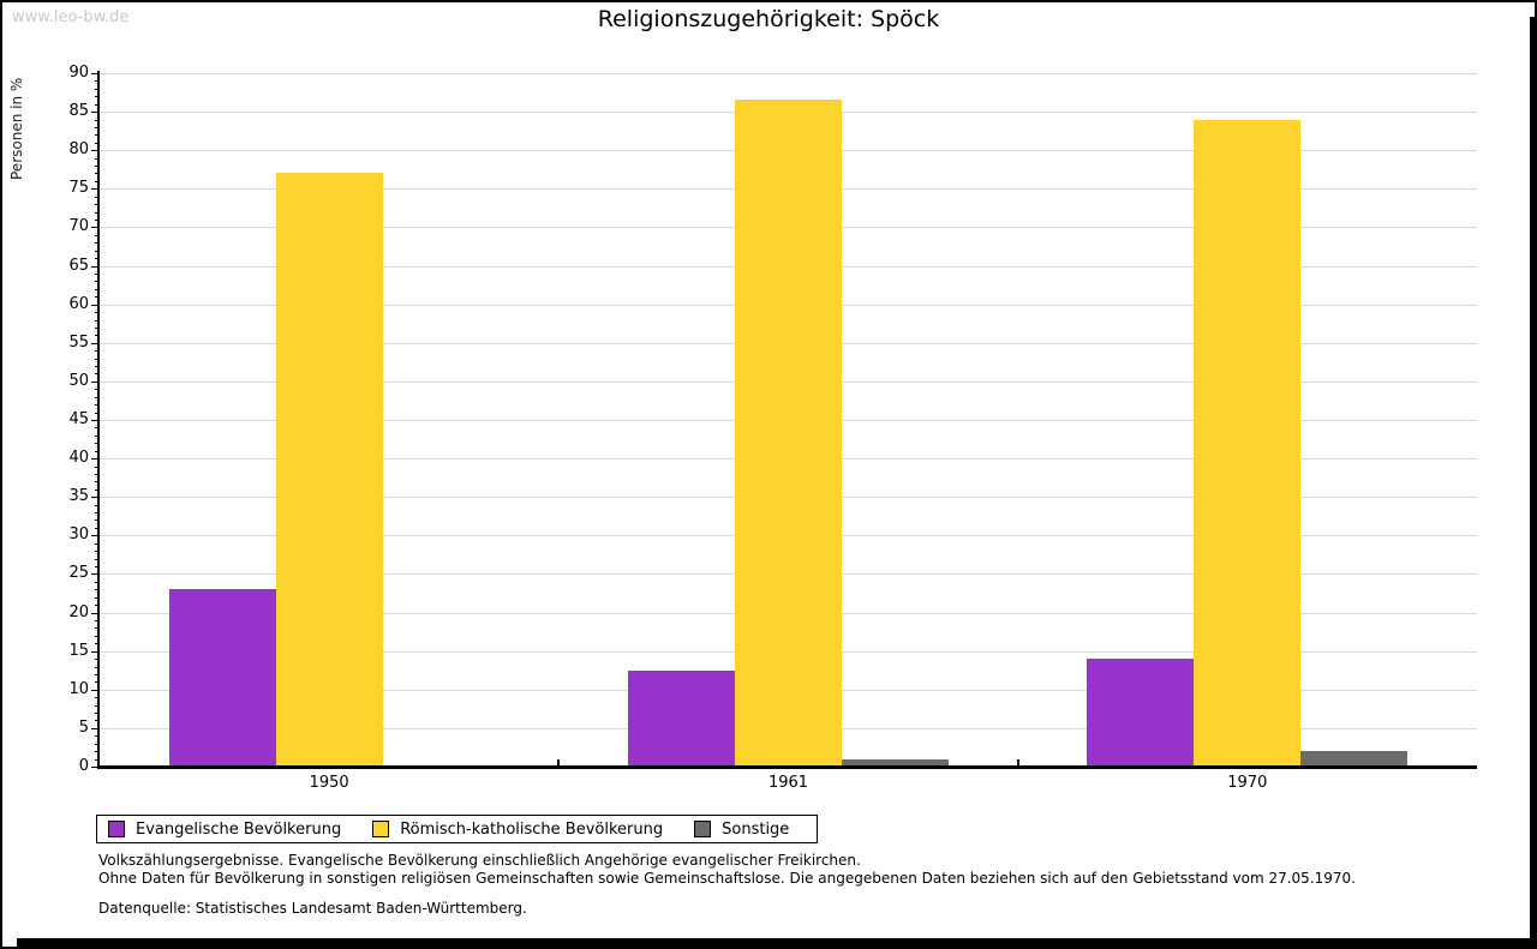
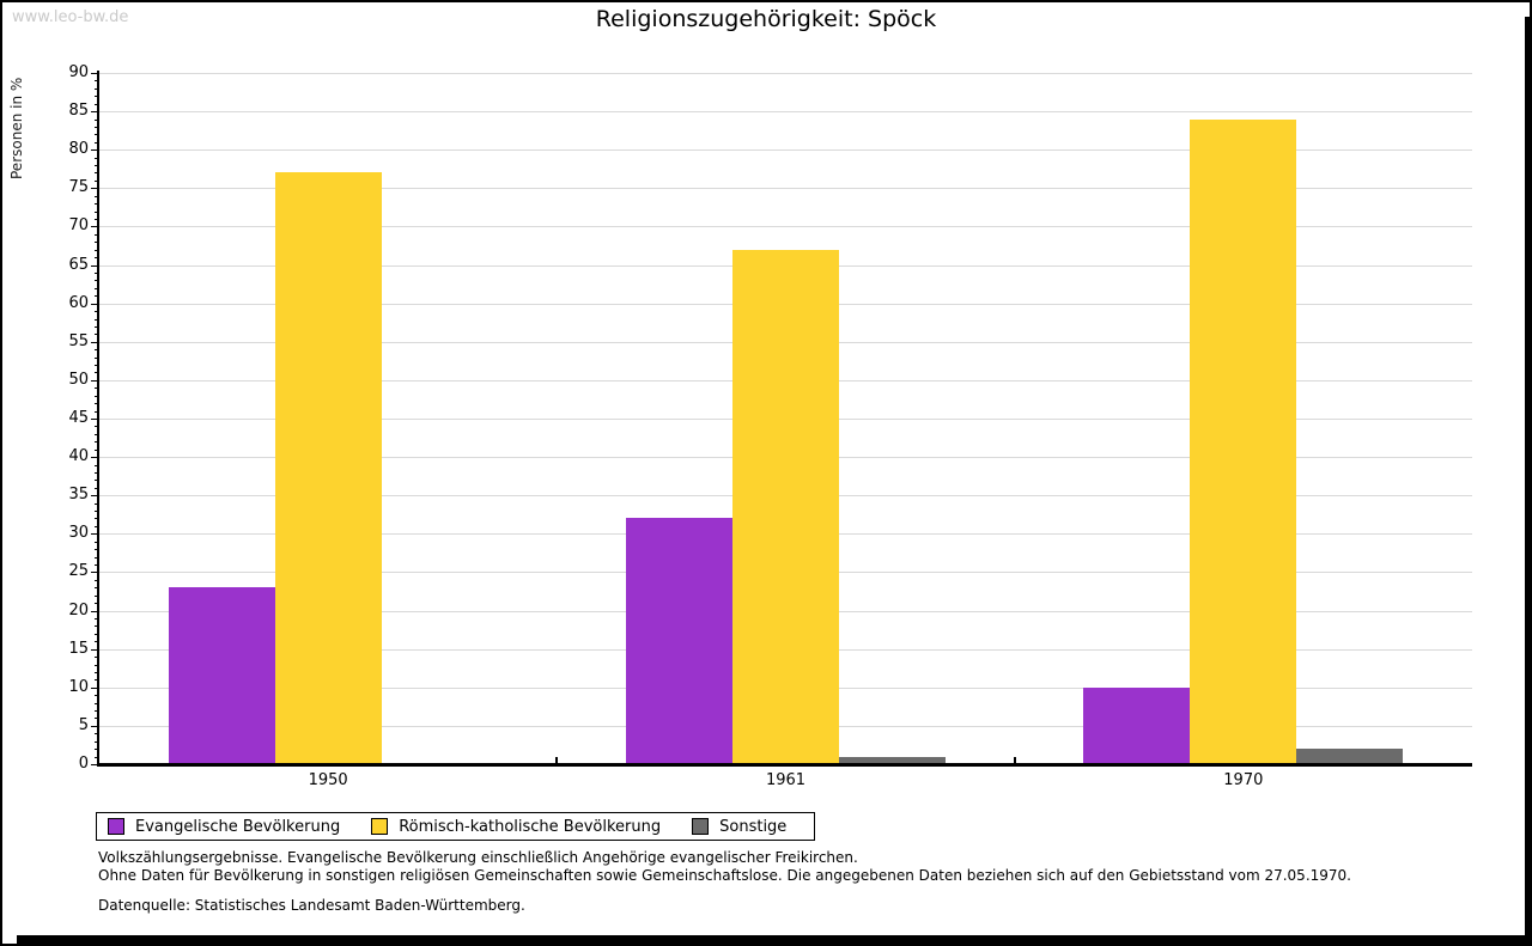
Evangelische Bevölkerung/1961: 12 -> 32
Römisch-katholische Bevölkerung/1961: 86 -> 67
Evangelische Bevölkerung/1970: 14 -> 10
